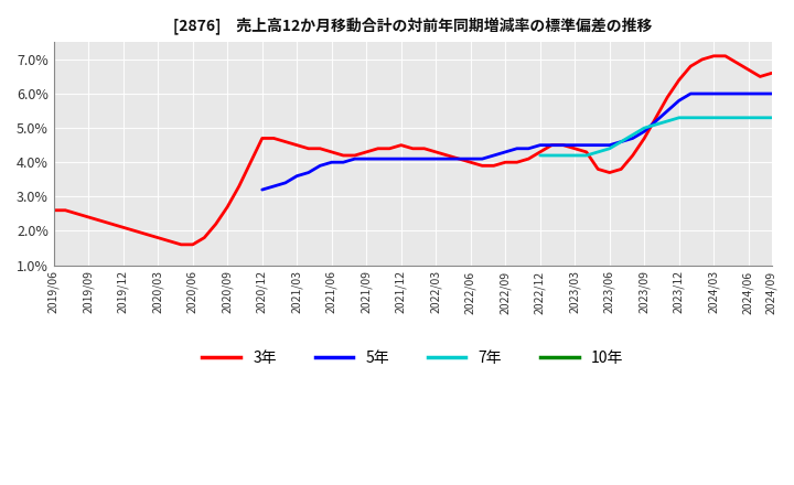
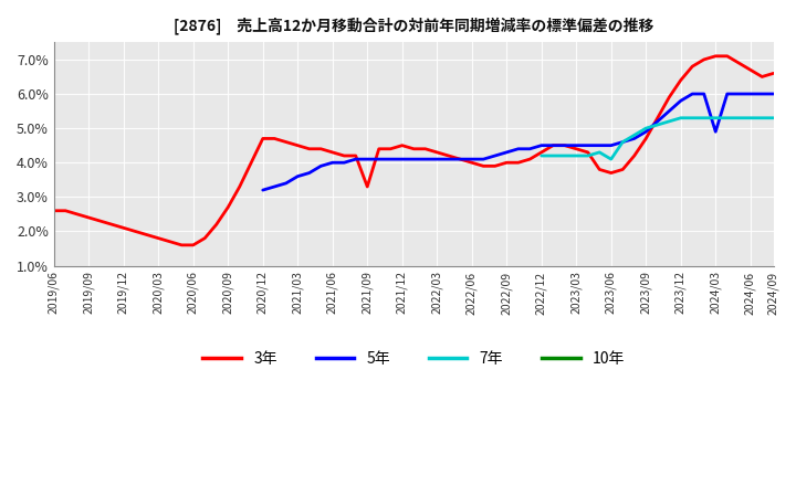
3年/2021/09: 4.3% -> 3.3%
7年/2023/06: 4.4% -> 4.1%
5年/2024/03: 6.0% -> 4.9%
